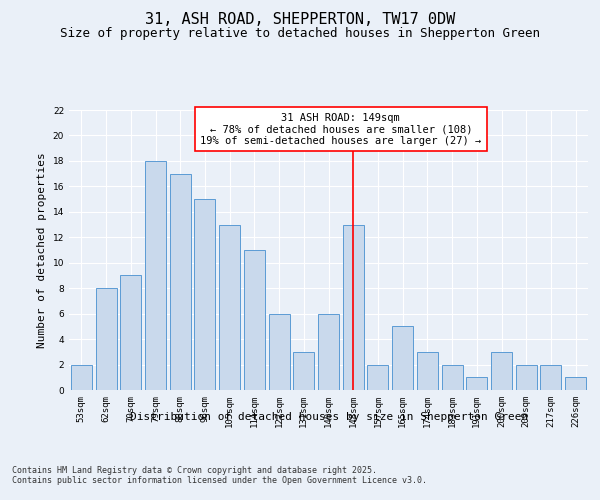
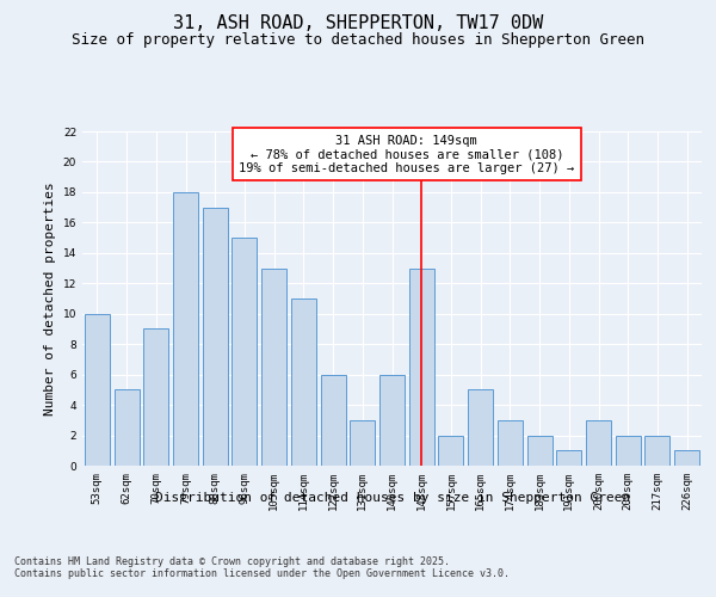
53sqm: 2 -> 10
62sqm: 8 -> 5
